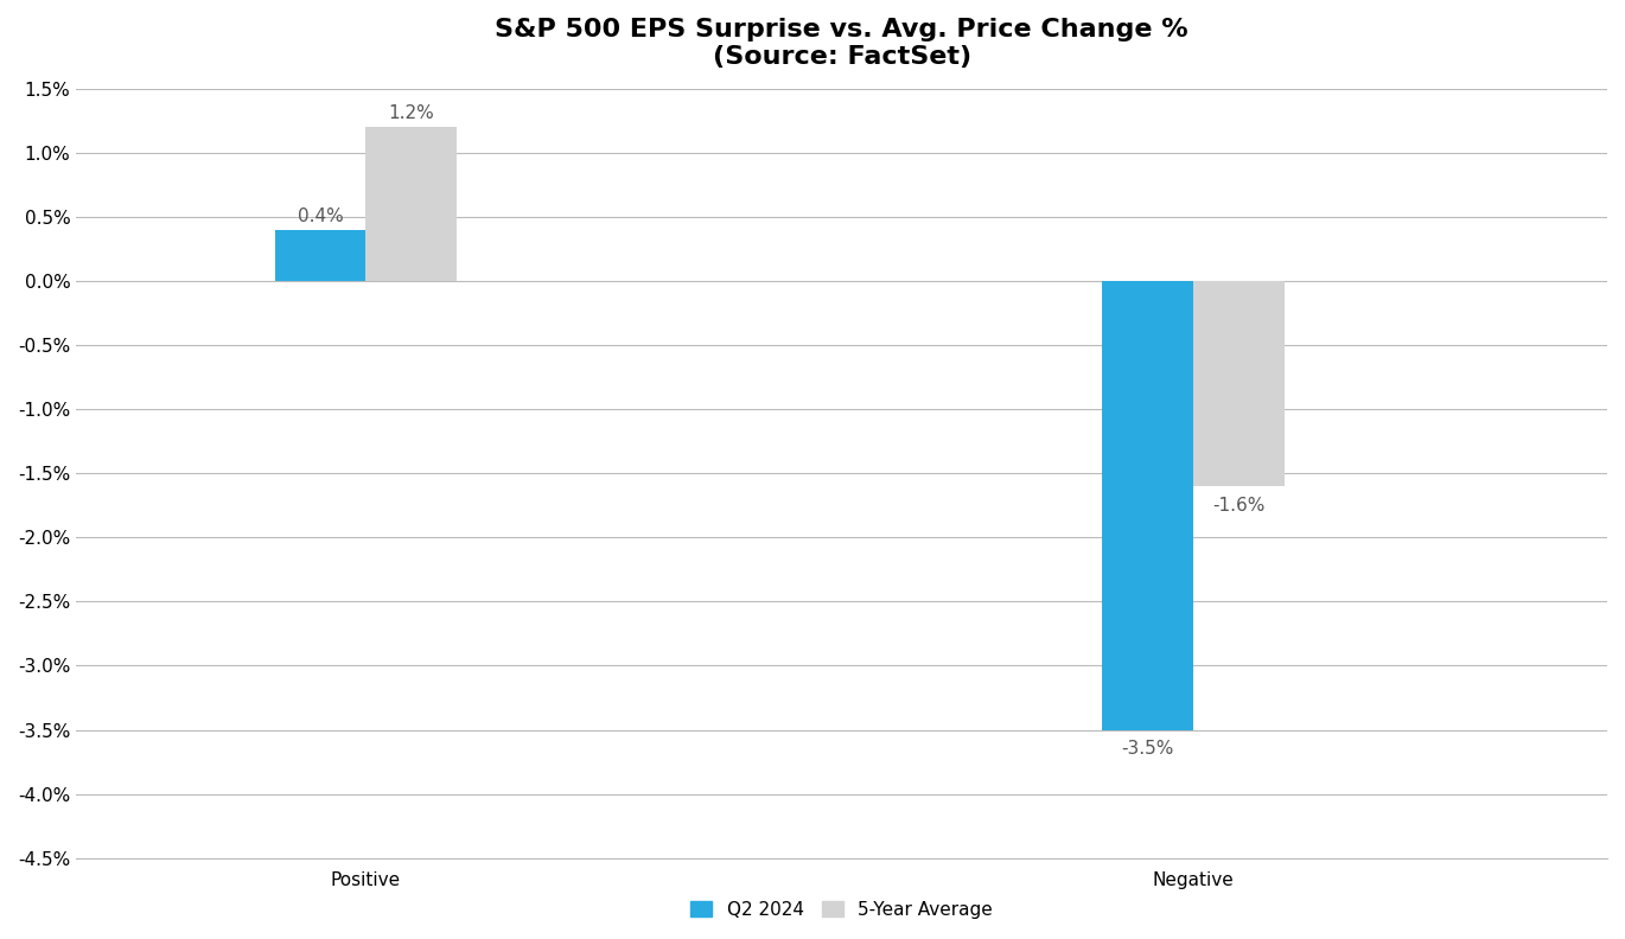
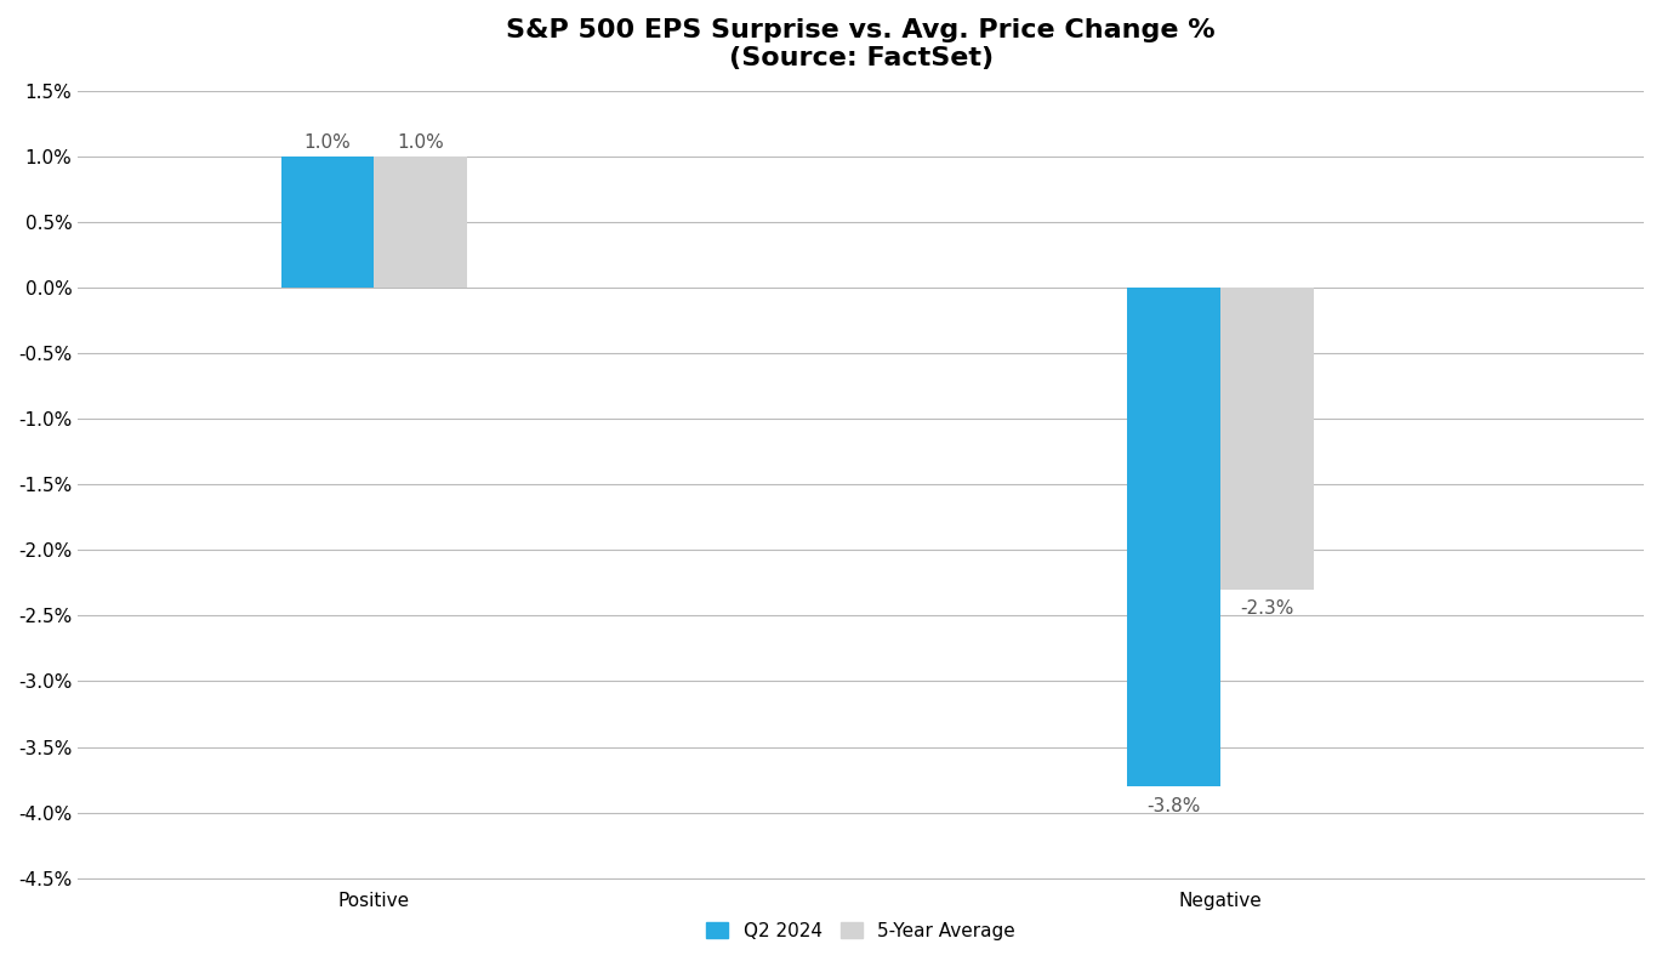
Q2 2024/Positive: 0.4% -> 1.0%
5-Year Average/Positive: 1.2% -> 1.0%
Q2 2024/Negative: -3.5% -> -3.8%
5-Year Average/Negative: -1.6% -> -2.3%
